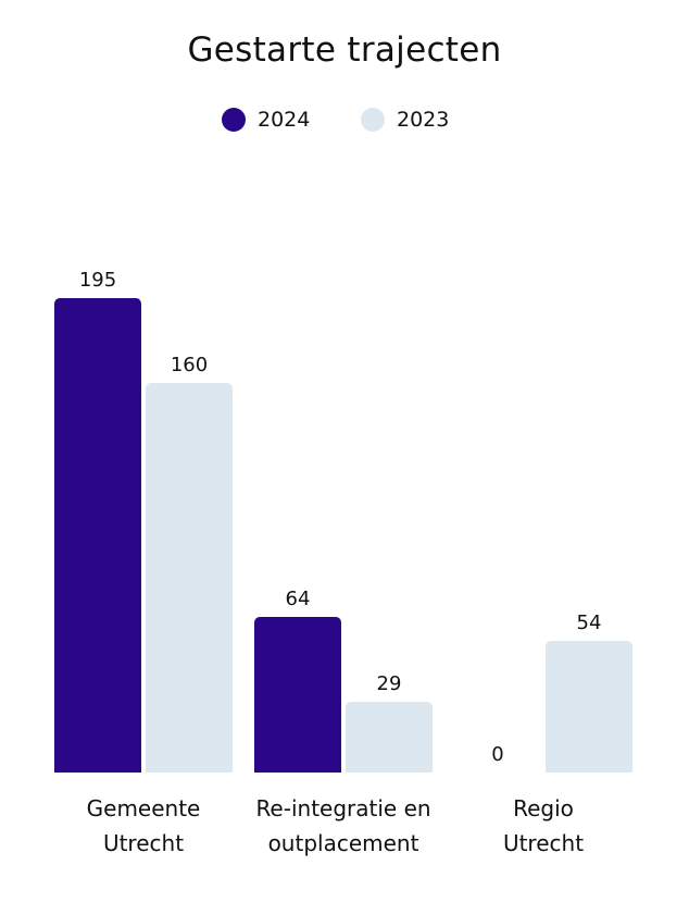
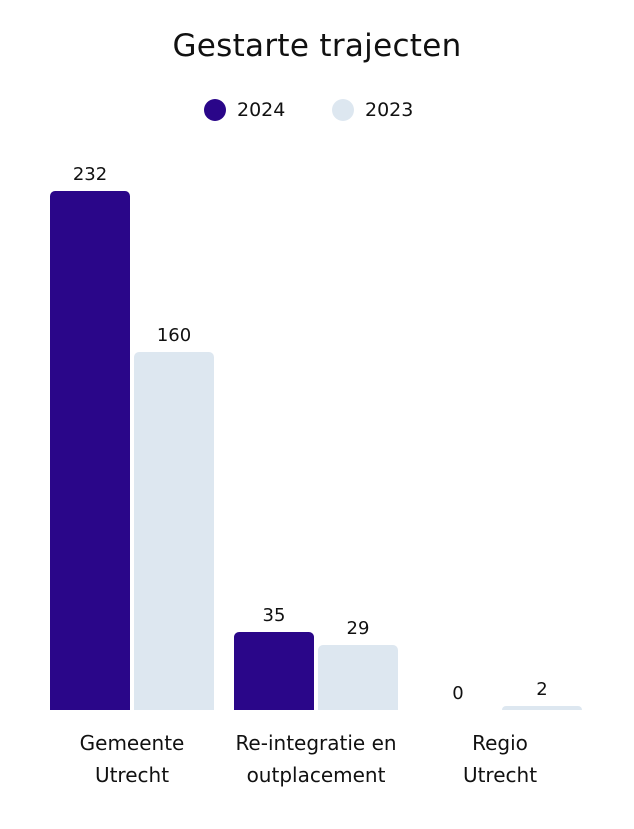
2024/Gemeente Utrecht: 195 -> 232
2024/Re-integratie en outplacement: 64 -> 35
2023/Regio Utrecht: 54 -> 2
